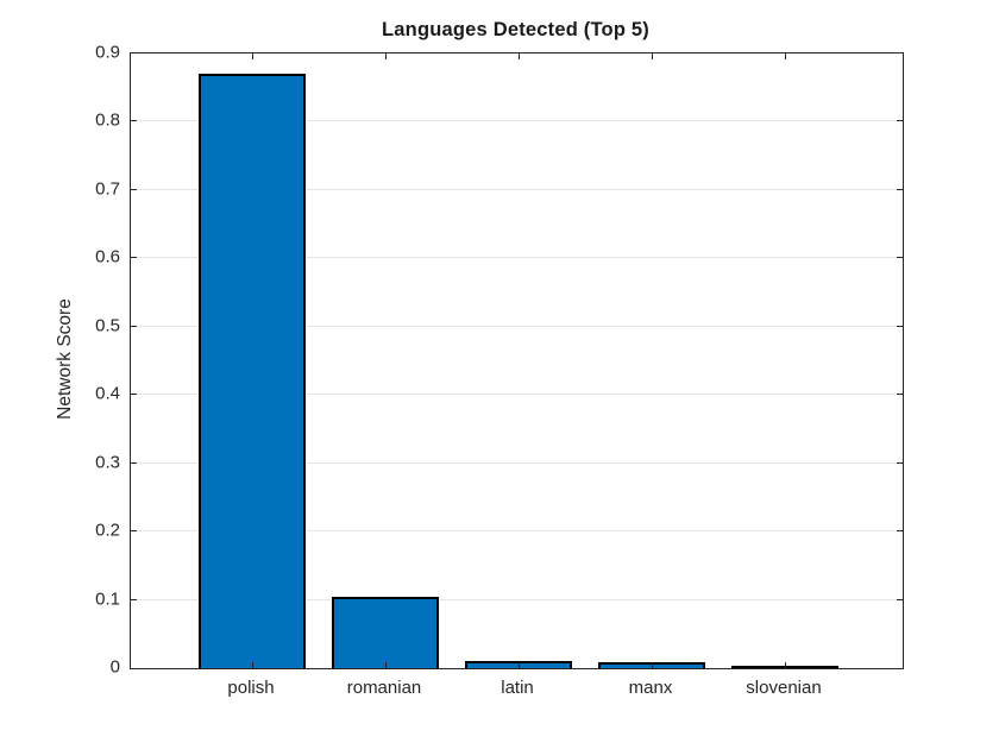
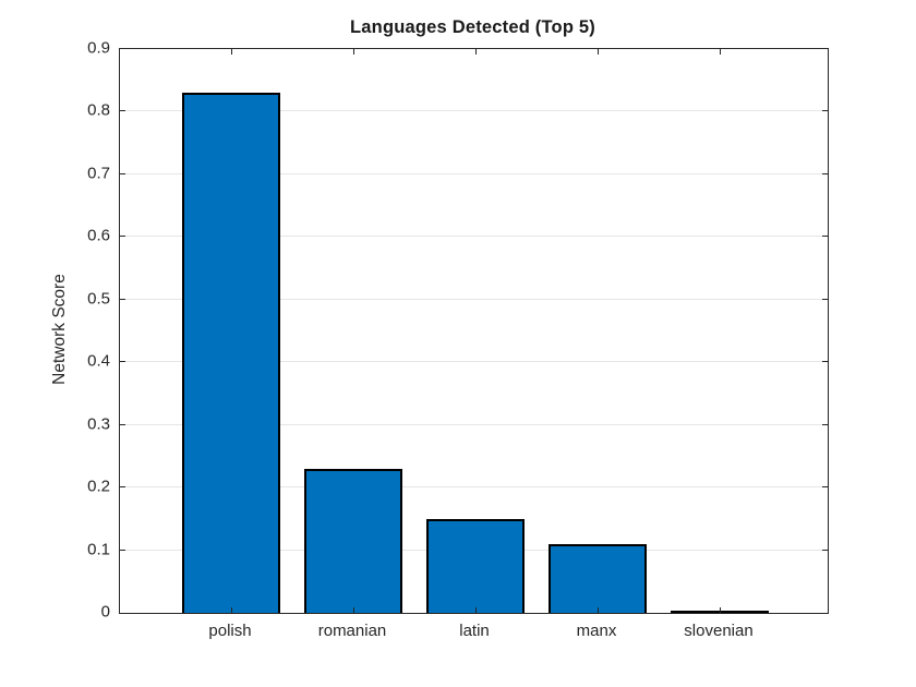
polish: 0.87 -> 0.83
romanian: 0.10 -> 0.23
latin: 0.01 -> 0.15
manx: 0.01 -> 0.11
